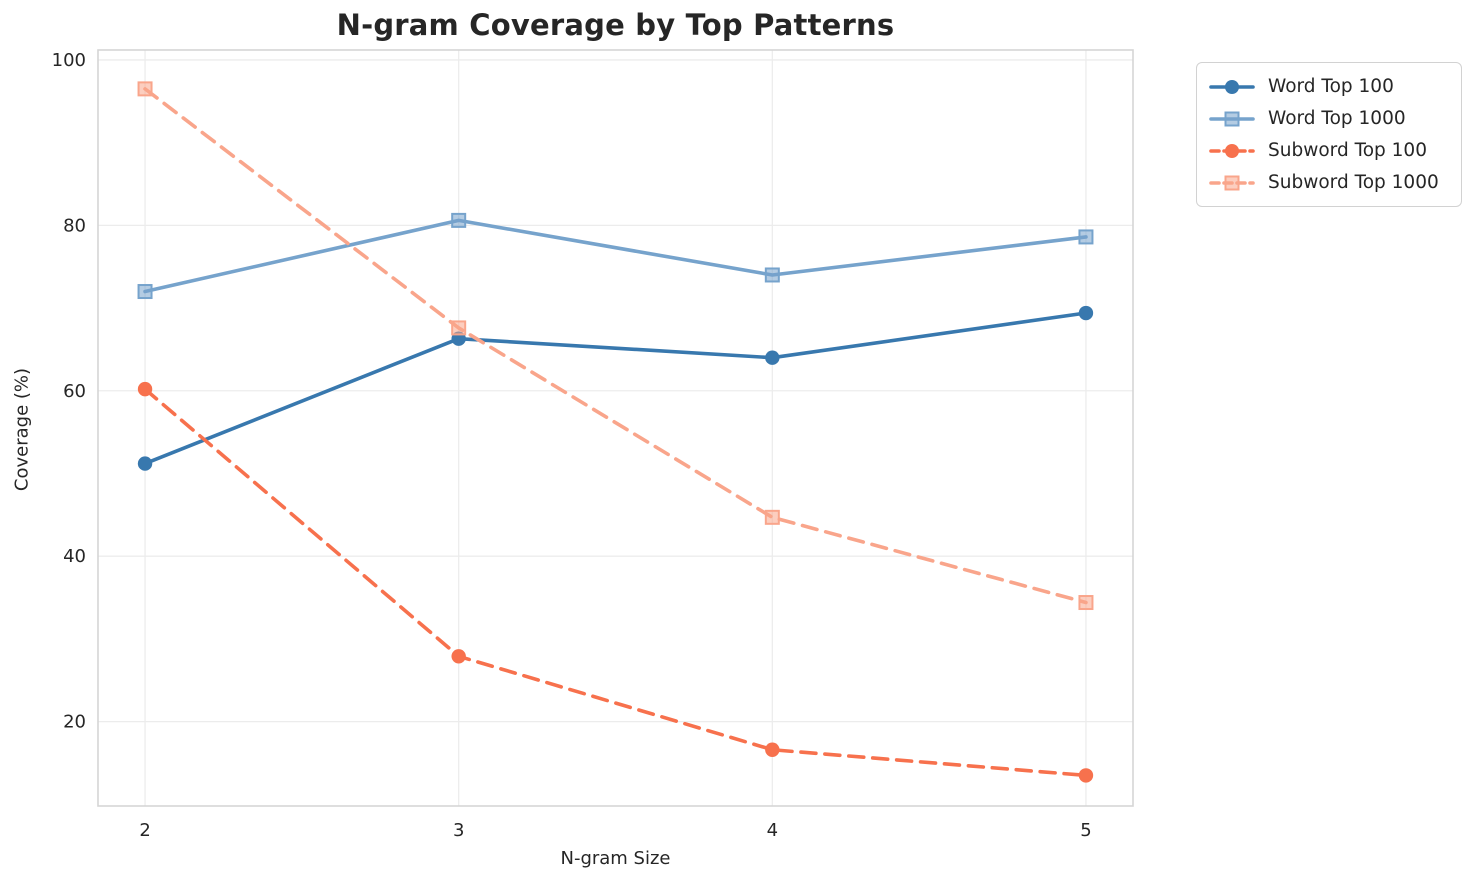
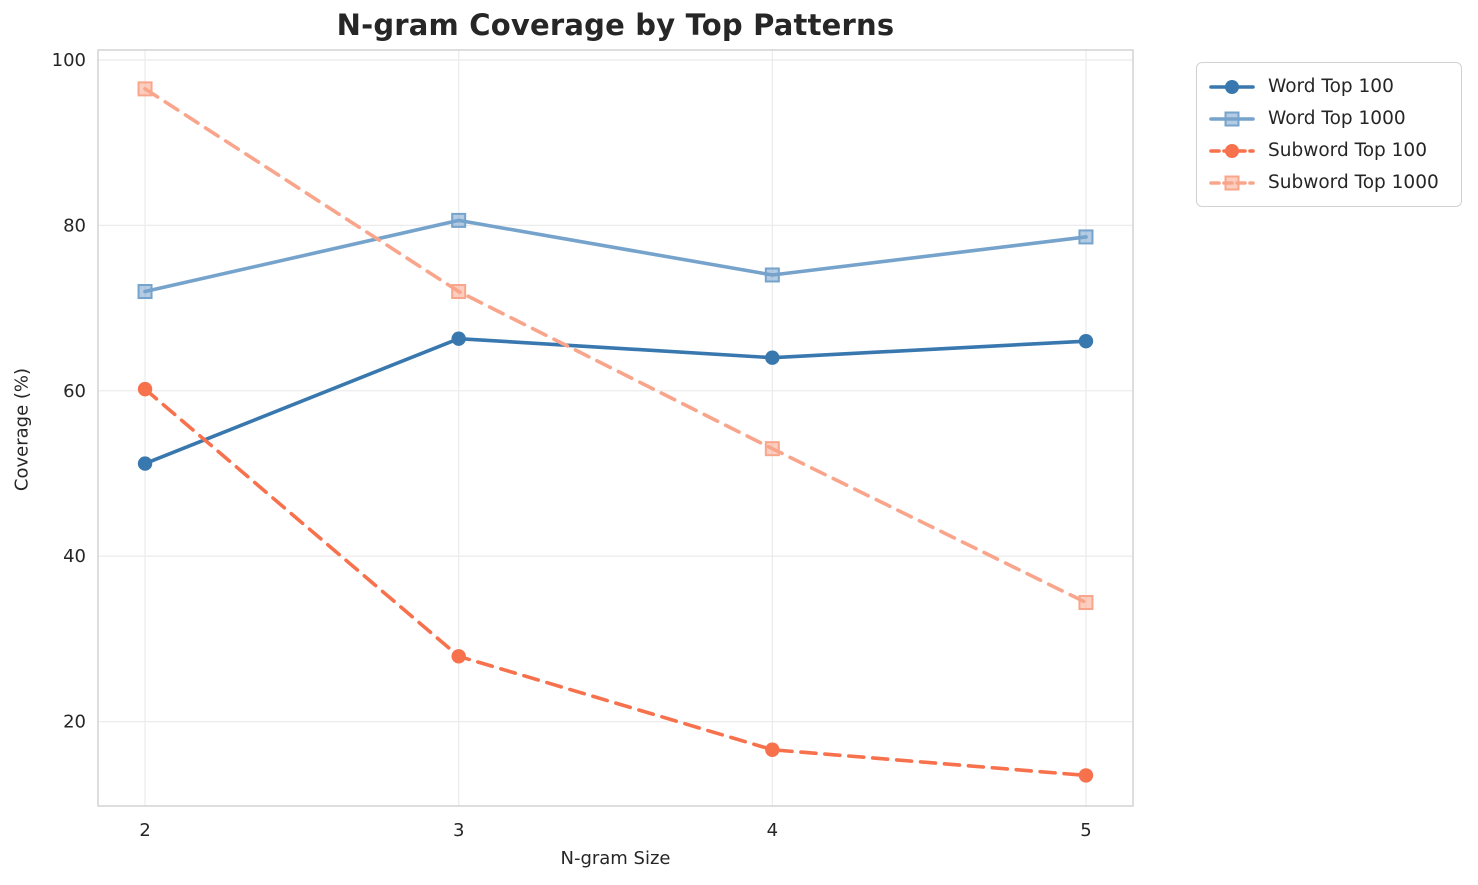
Subword Top 1000/3: 68 -> 72
Subword Top 1000/4: 45 -> 53
Word Top 100/5: 69 -> 66
